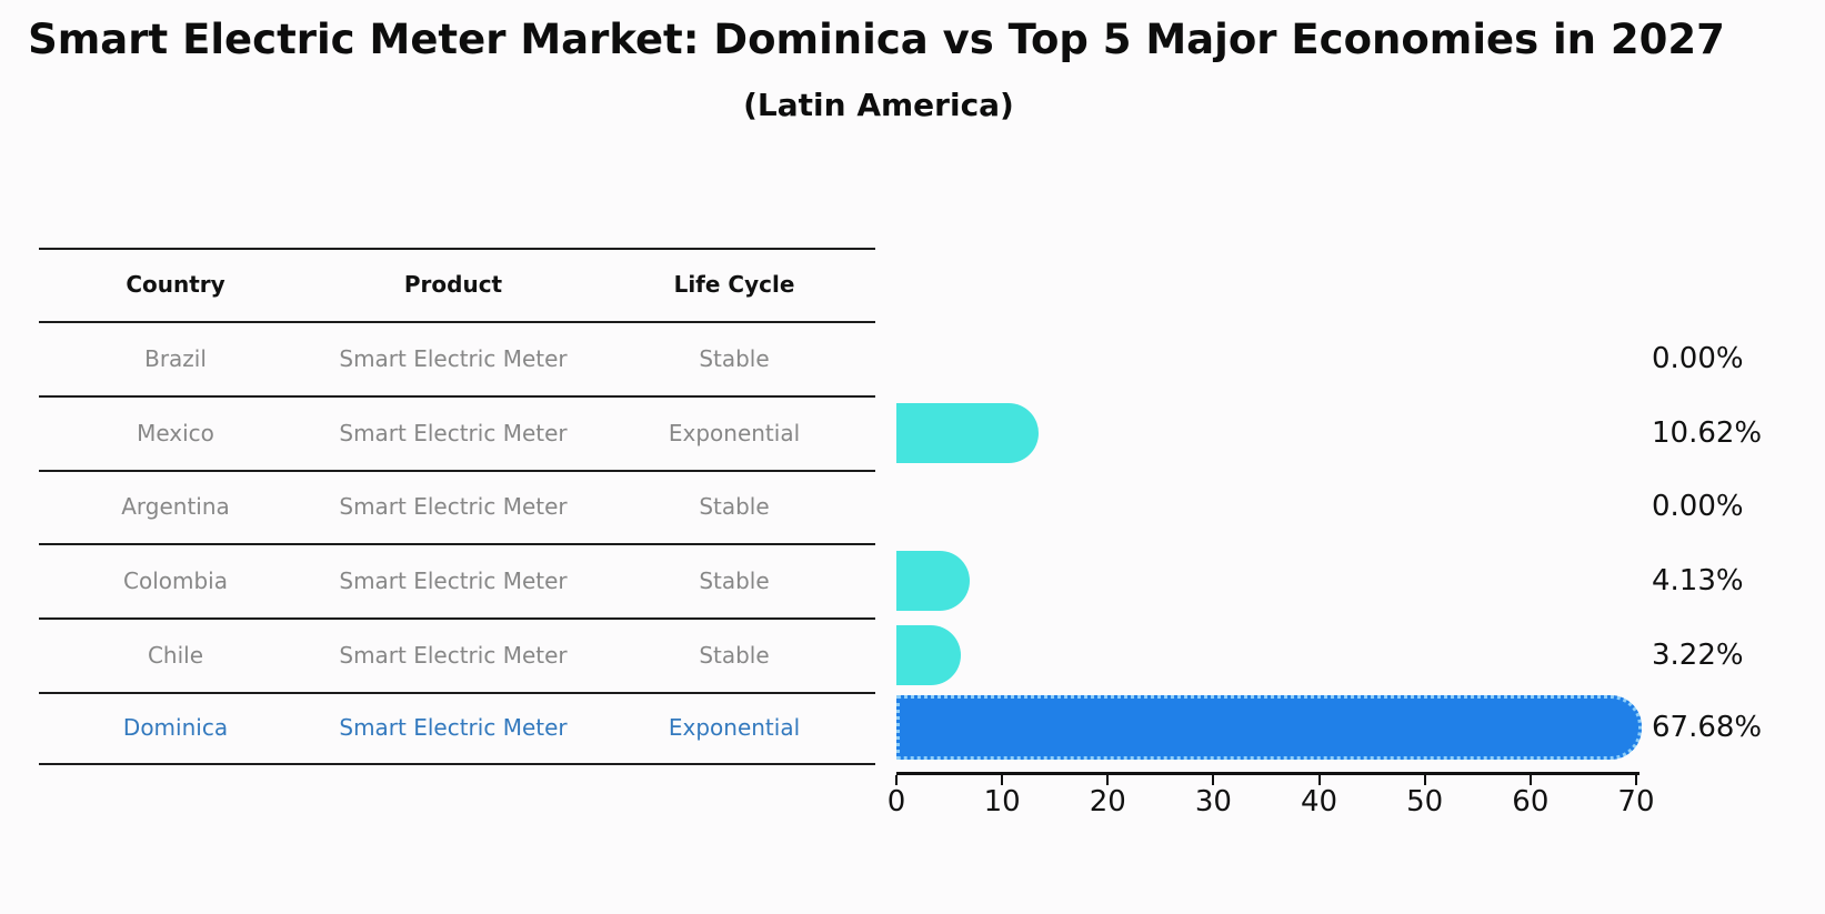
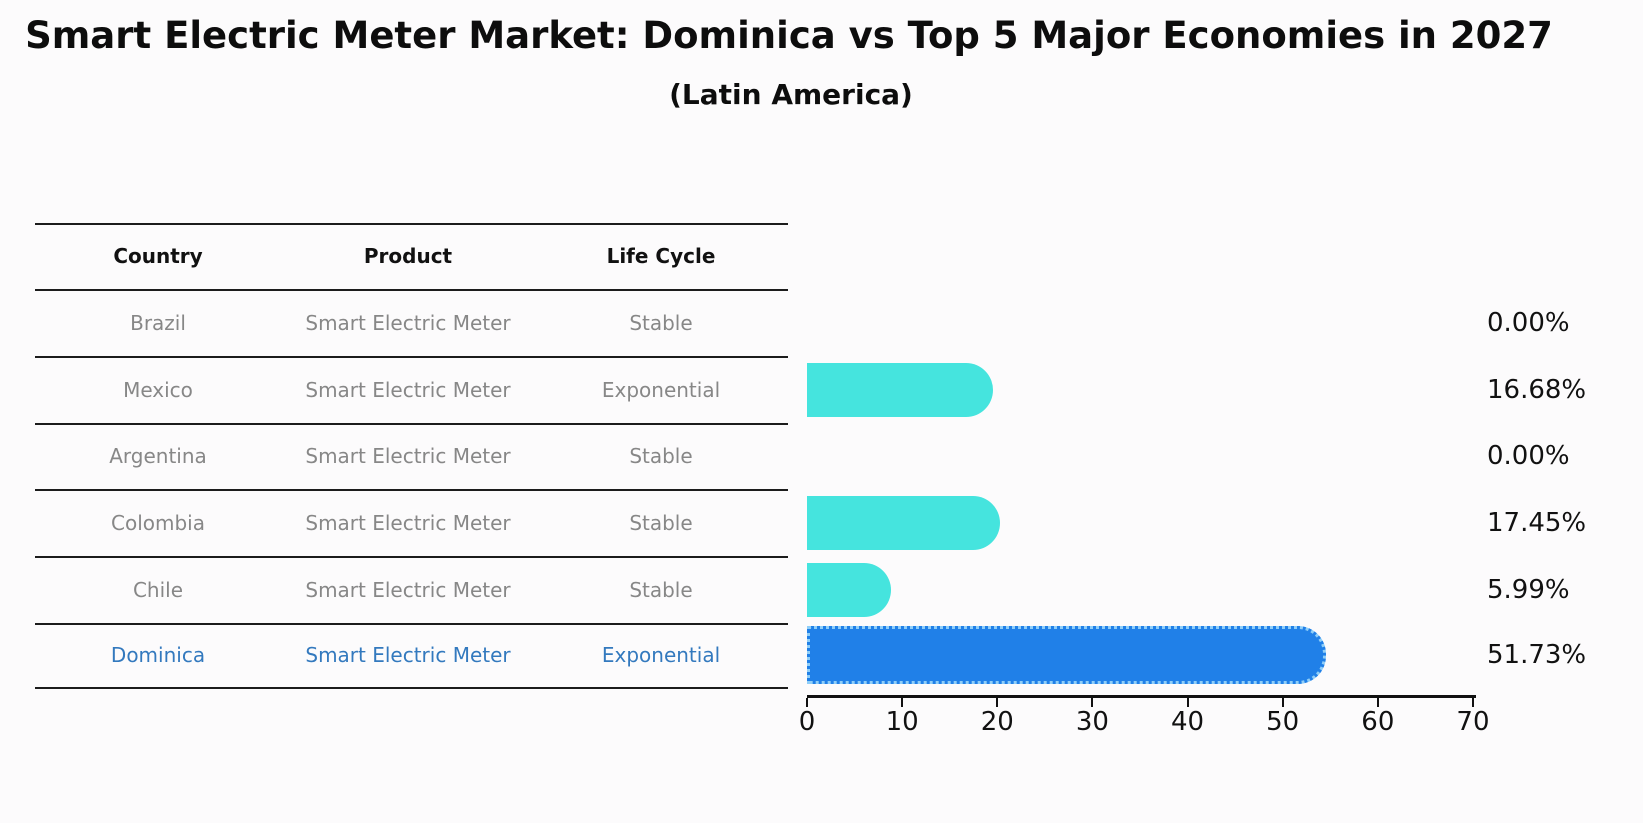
Mexico: 10.62% -> 16.68%
Colombia: 4.13% -> 17.45%
Chile: 3.22% -> 5.99%
Dominica: 67.68% -> 51.73%
